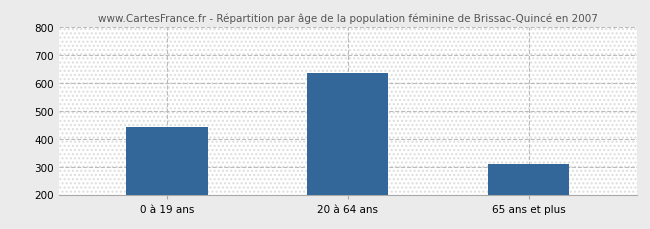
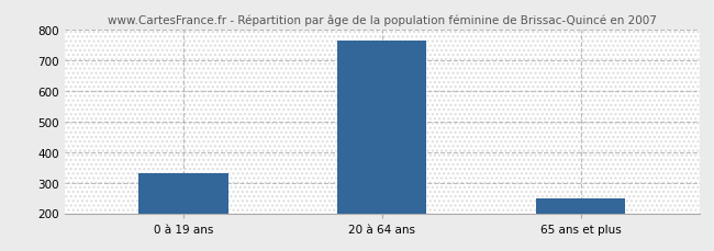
0 à 19 ans: 440 -> 330
20 à 64 ans: 635 -> 762
65 ans et plus: 310 -> 248
